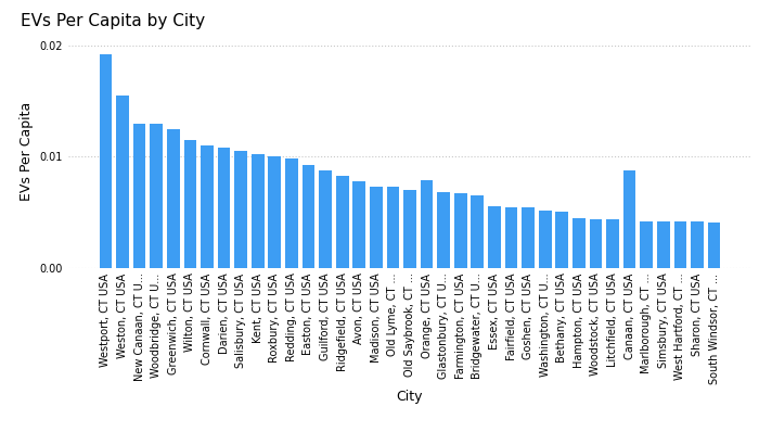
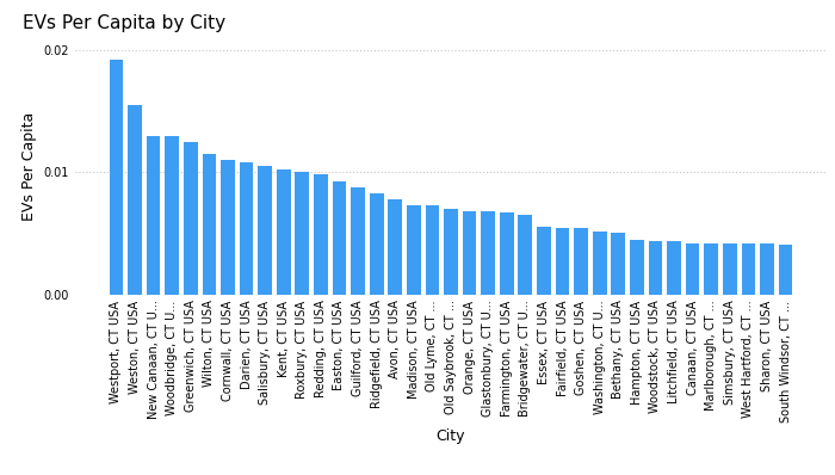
Orange, CT USA: 0.0079 -> 0.0068
Canaan, CT USA: 0.0088 -> 0.0042
